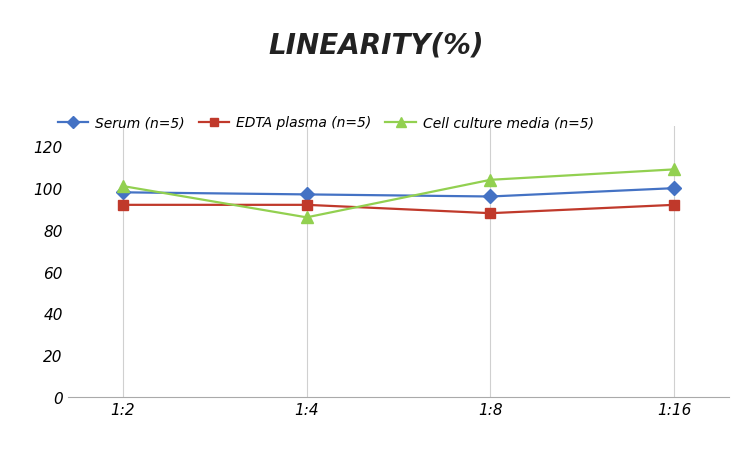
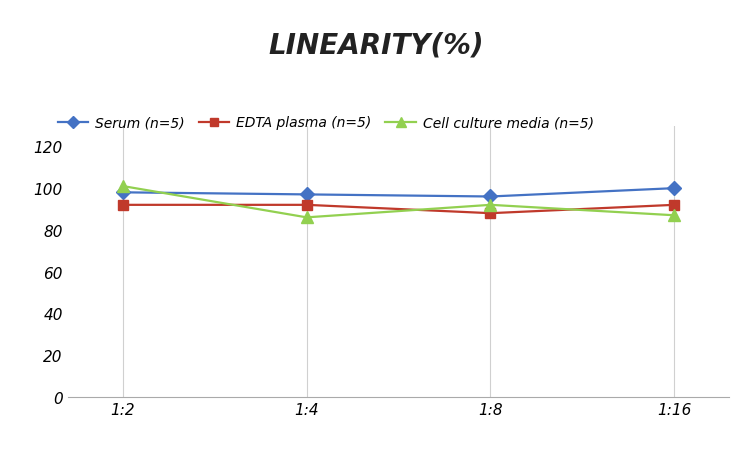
Cell culture media (n=5)/1:8: 104 -> 92
Cell culture media (n=5)/1:16: 109 -> 87
